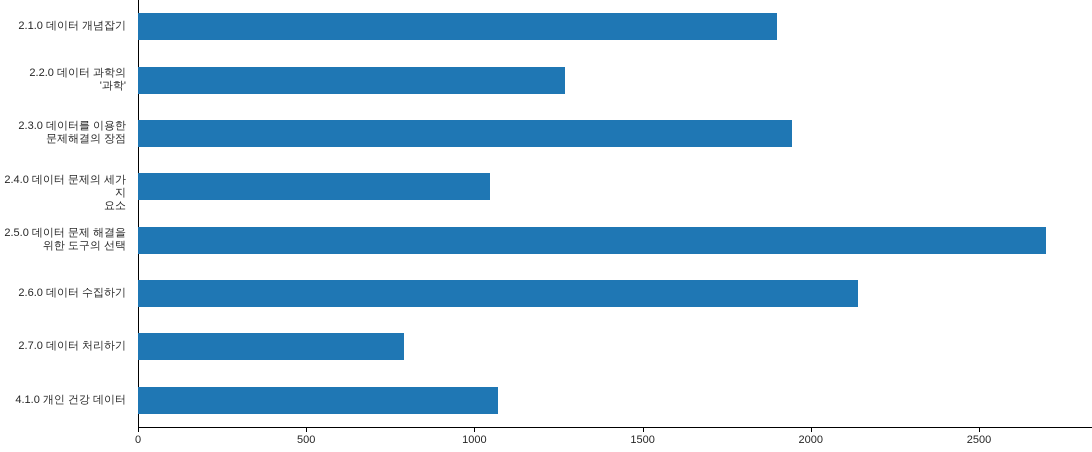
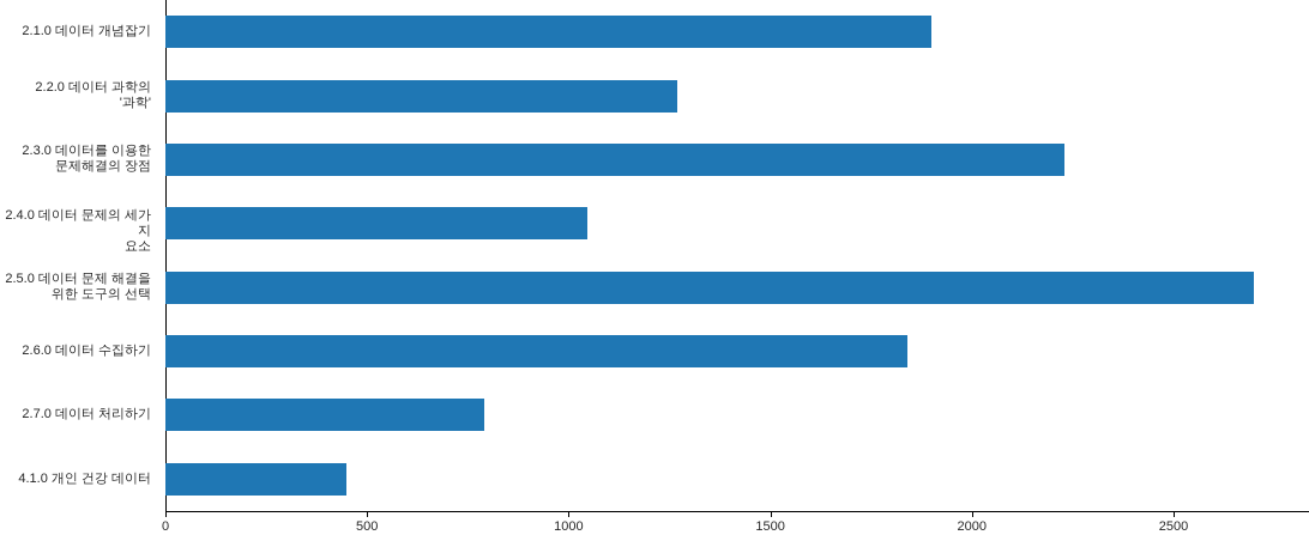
2.3.0 데이터를 이용한 문제해결의 장점: 1940 -> 2230
2.6.0 데이터 수집하기: 2140 -> 1840
4.1.0 개인 건강 데이터: 1070 -> 450
